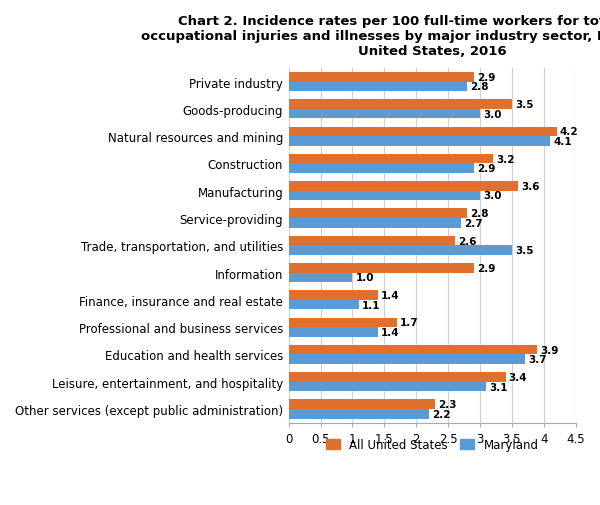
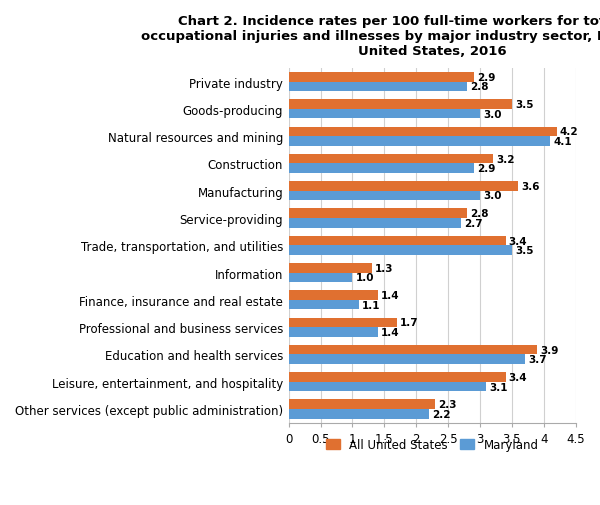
All United States/Trade, transportation, and utilities: 2.6 -> 3.4
All United States/Information: 2.9 -> 1.3
